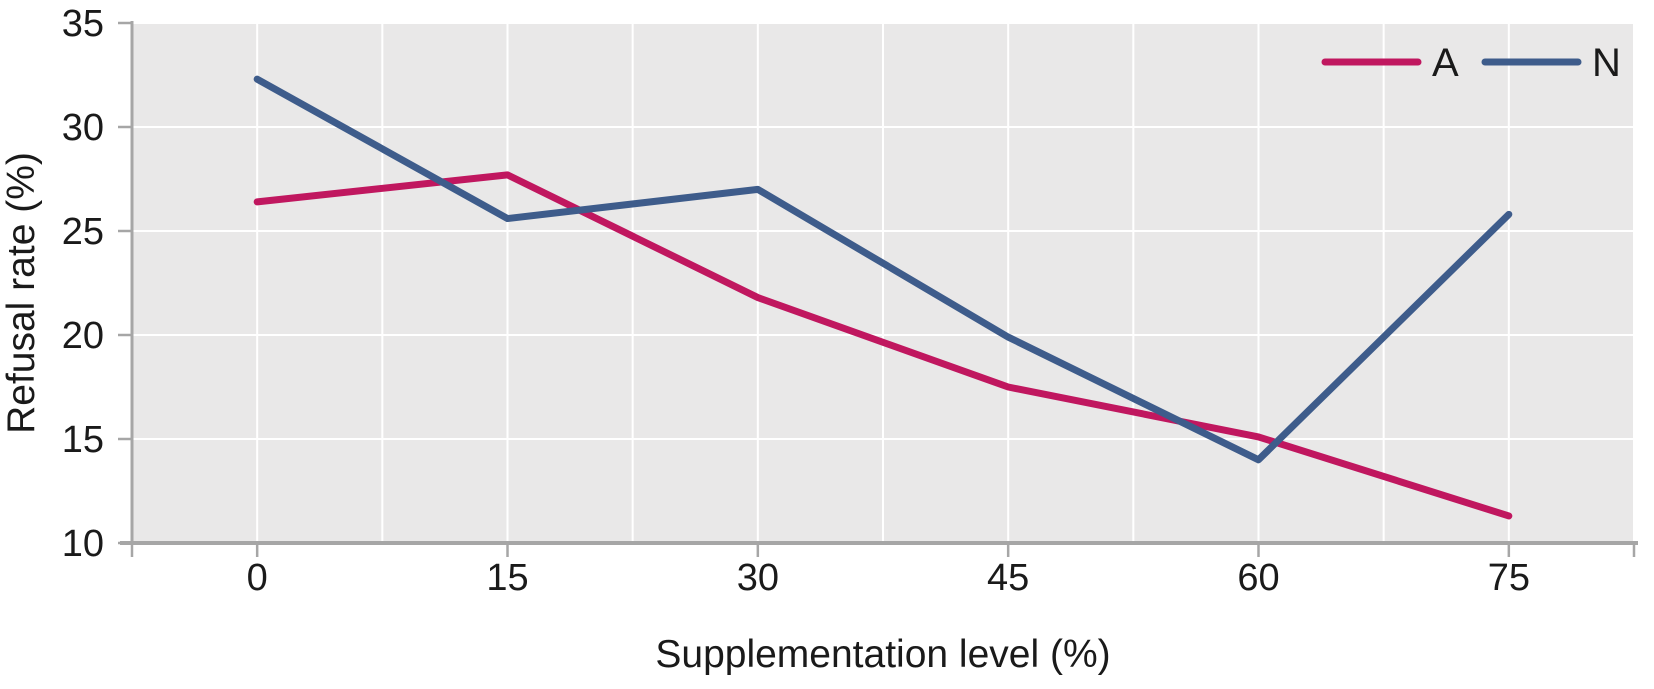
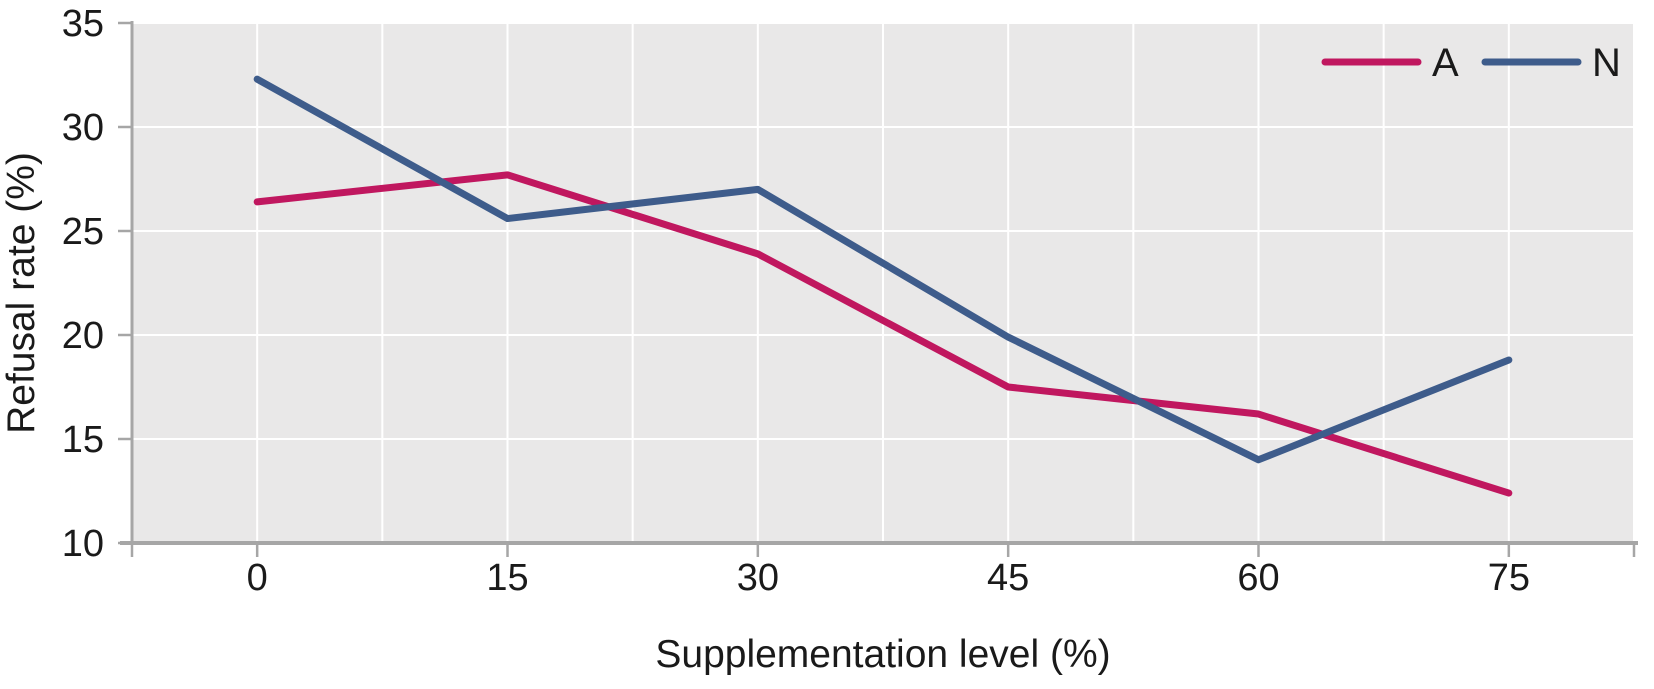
A/30: 21.8 -> 23.9
A/60: 15.1 -> 16.2
A/75: 11.3 -> 12.4
N/75: 25.8 -> 18.8
